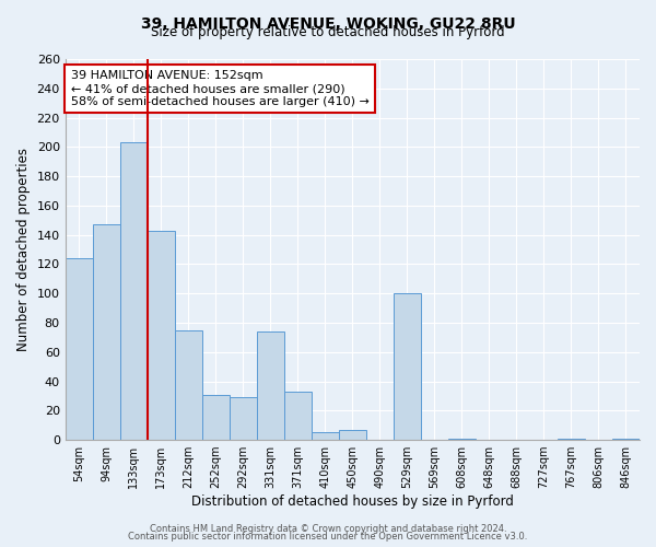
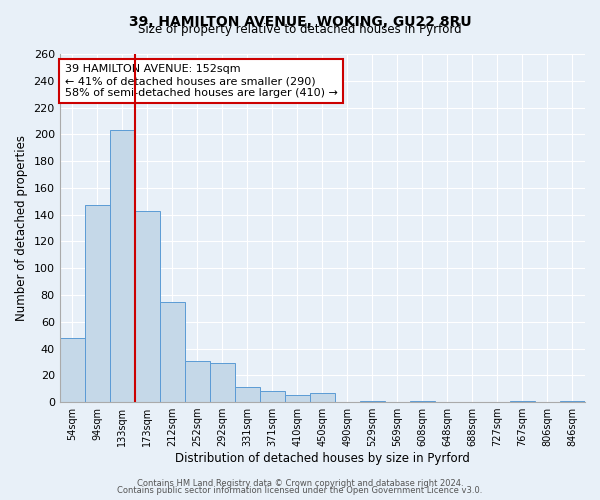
54sqm: 124 -> 48
331sqm: 74 -> 11
371sqm: 33 -> 8
529sqm: 100 -> 1
